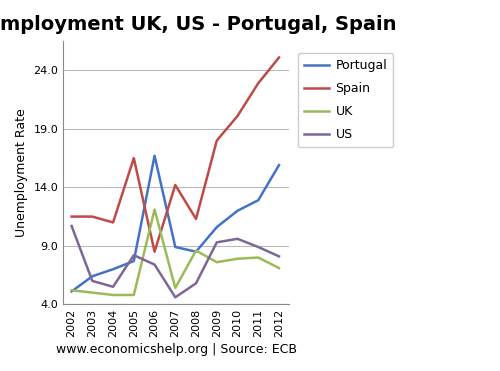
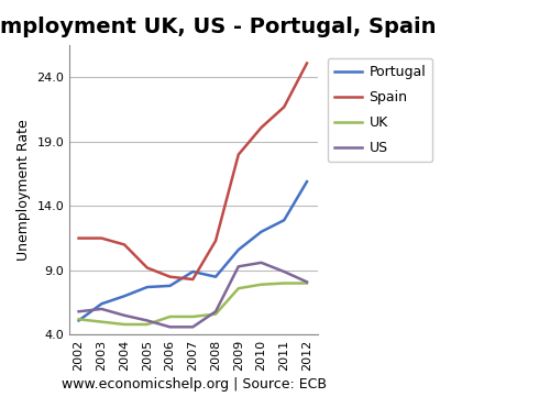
US/2002: 10.7 -> 5.8
Spain/2005: 16.5 -> 9.2
US/2005: 8.2 -> 5.1
Portugal/2006: 16.7 -> 7.8
UK/2006: 12.1 -> 5.4
US/2006: 7.4 -> 4.6
Spain/2007: 14.2 -> 8.3
UK/2008: 8.6 -> 5.6
Spain/2011: 22.9 -> 21.7
UK/2012: 7.1 -> 8.0
